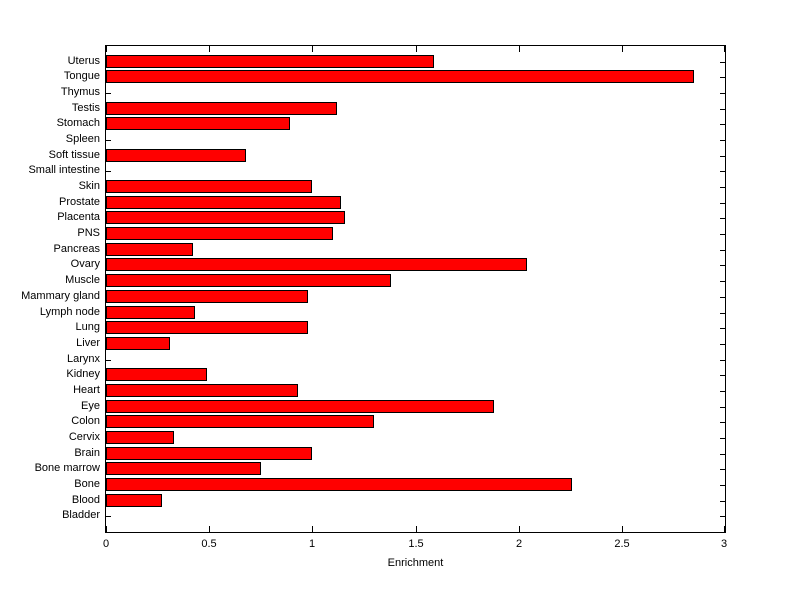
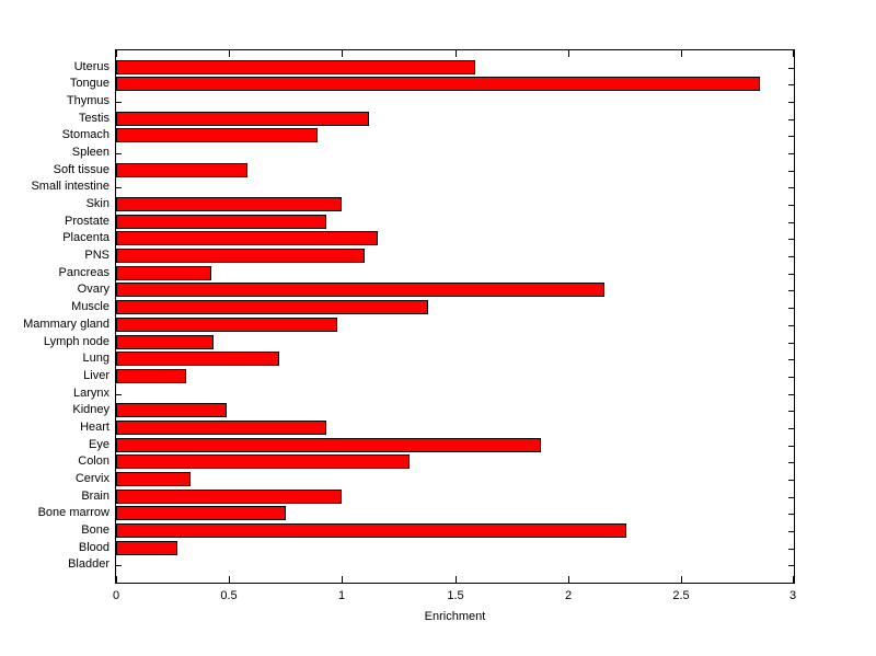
Soft tissue: 0.68 -> 0.58
Prostate: 1.14 -> 0.93
Ovary: 2.04 -> 2.16
Lung: 0.98 -> 0.72
